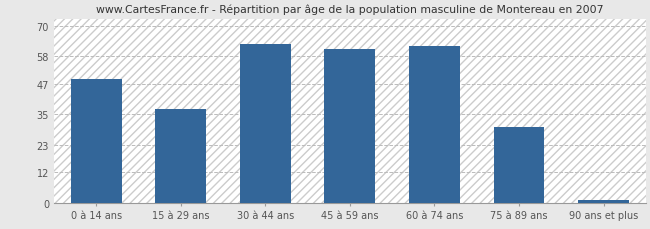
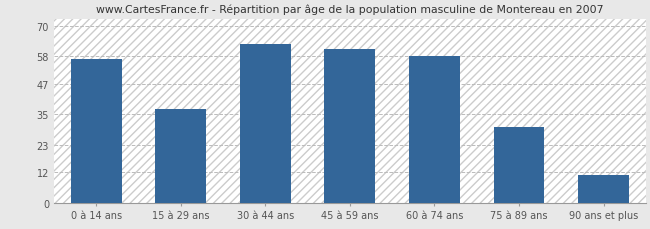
0 à 14 ans: 49 -> 57
60 à 74 ans: 62 -> 58
90 ans et plus: 1 -> 11
